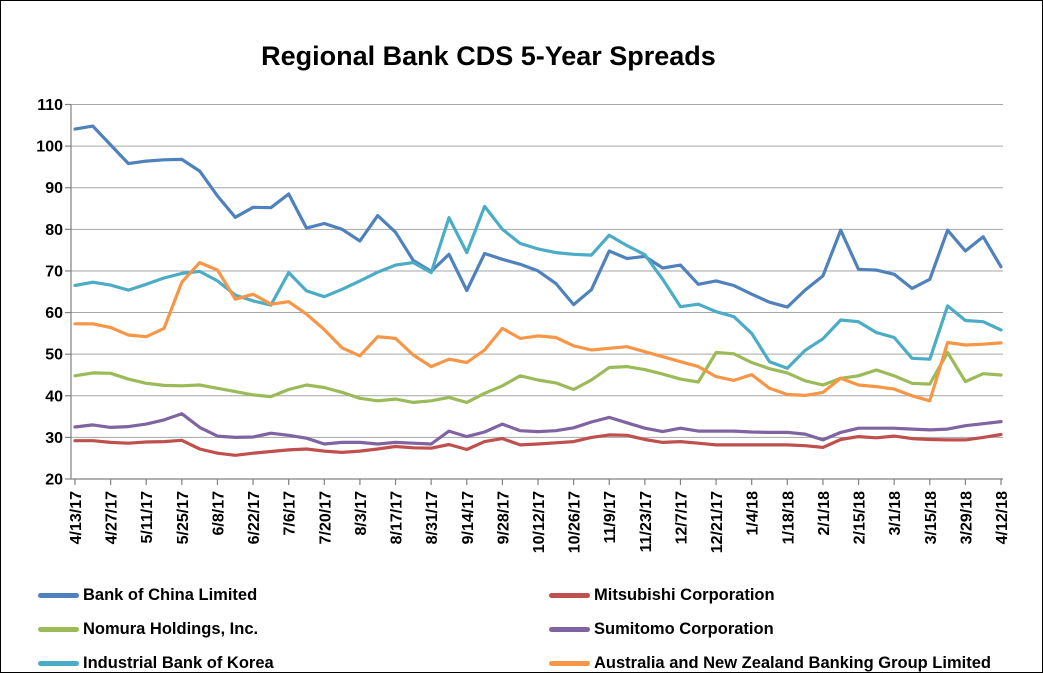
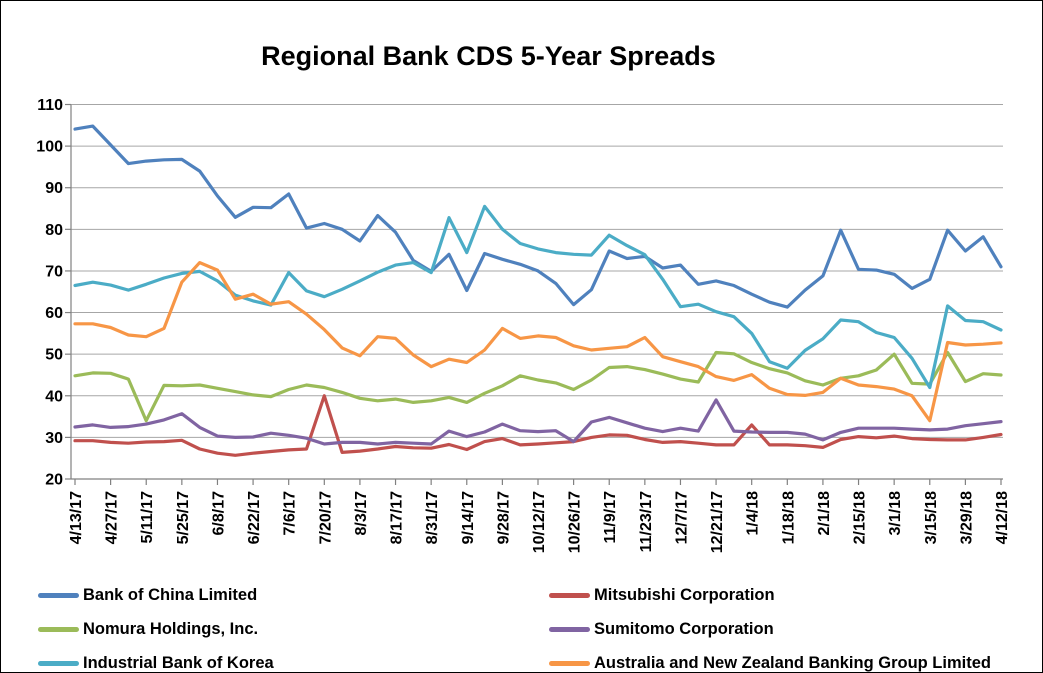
Nomura Holdings, Inc./5/11/17: 43 -> 34
Mitsubishi Corporation/7/20/17: 27 -> 40
Sumitomo Corporation/10/26/17: 32 -> 29
Australia and New Zealand Banking Group Limited/11/23/17: 51 -> 54
Sumitomo Corporation/12/21/17: 32 -> 39
Mitsubishi Corporation/1/4/18: 28 -> 33
Nomura Holdings, Inc./3/1/18: 45 -> 50
Industrial Bank of Korea/3/15/18: 49 -> 42
Australia and New Zealand Banking Group Limited/3/15/18: 39 -> 34
